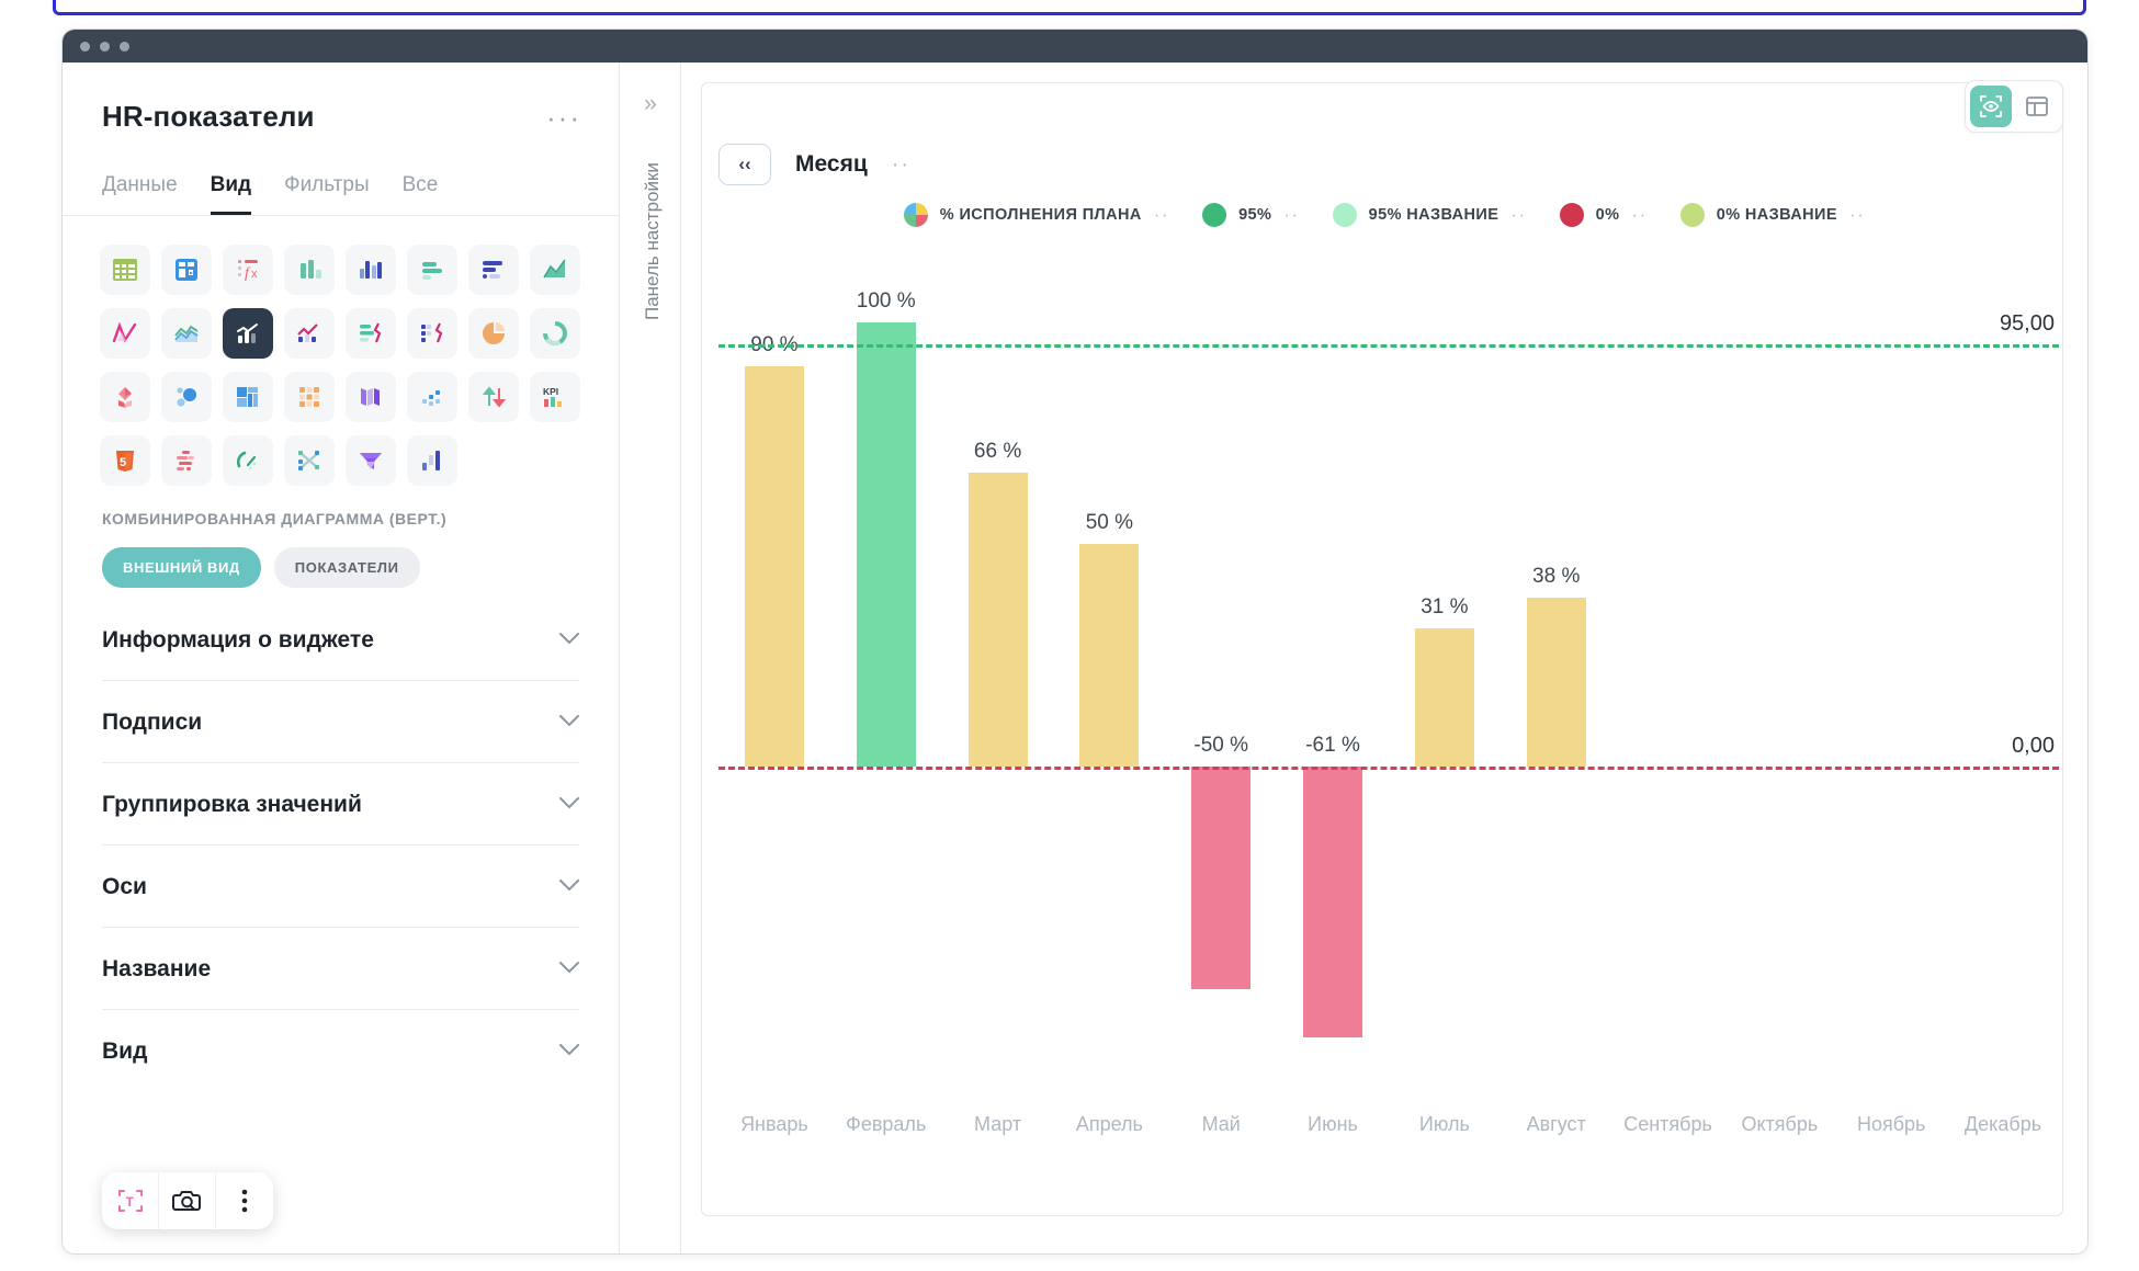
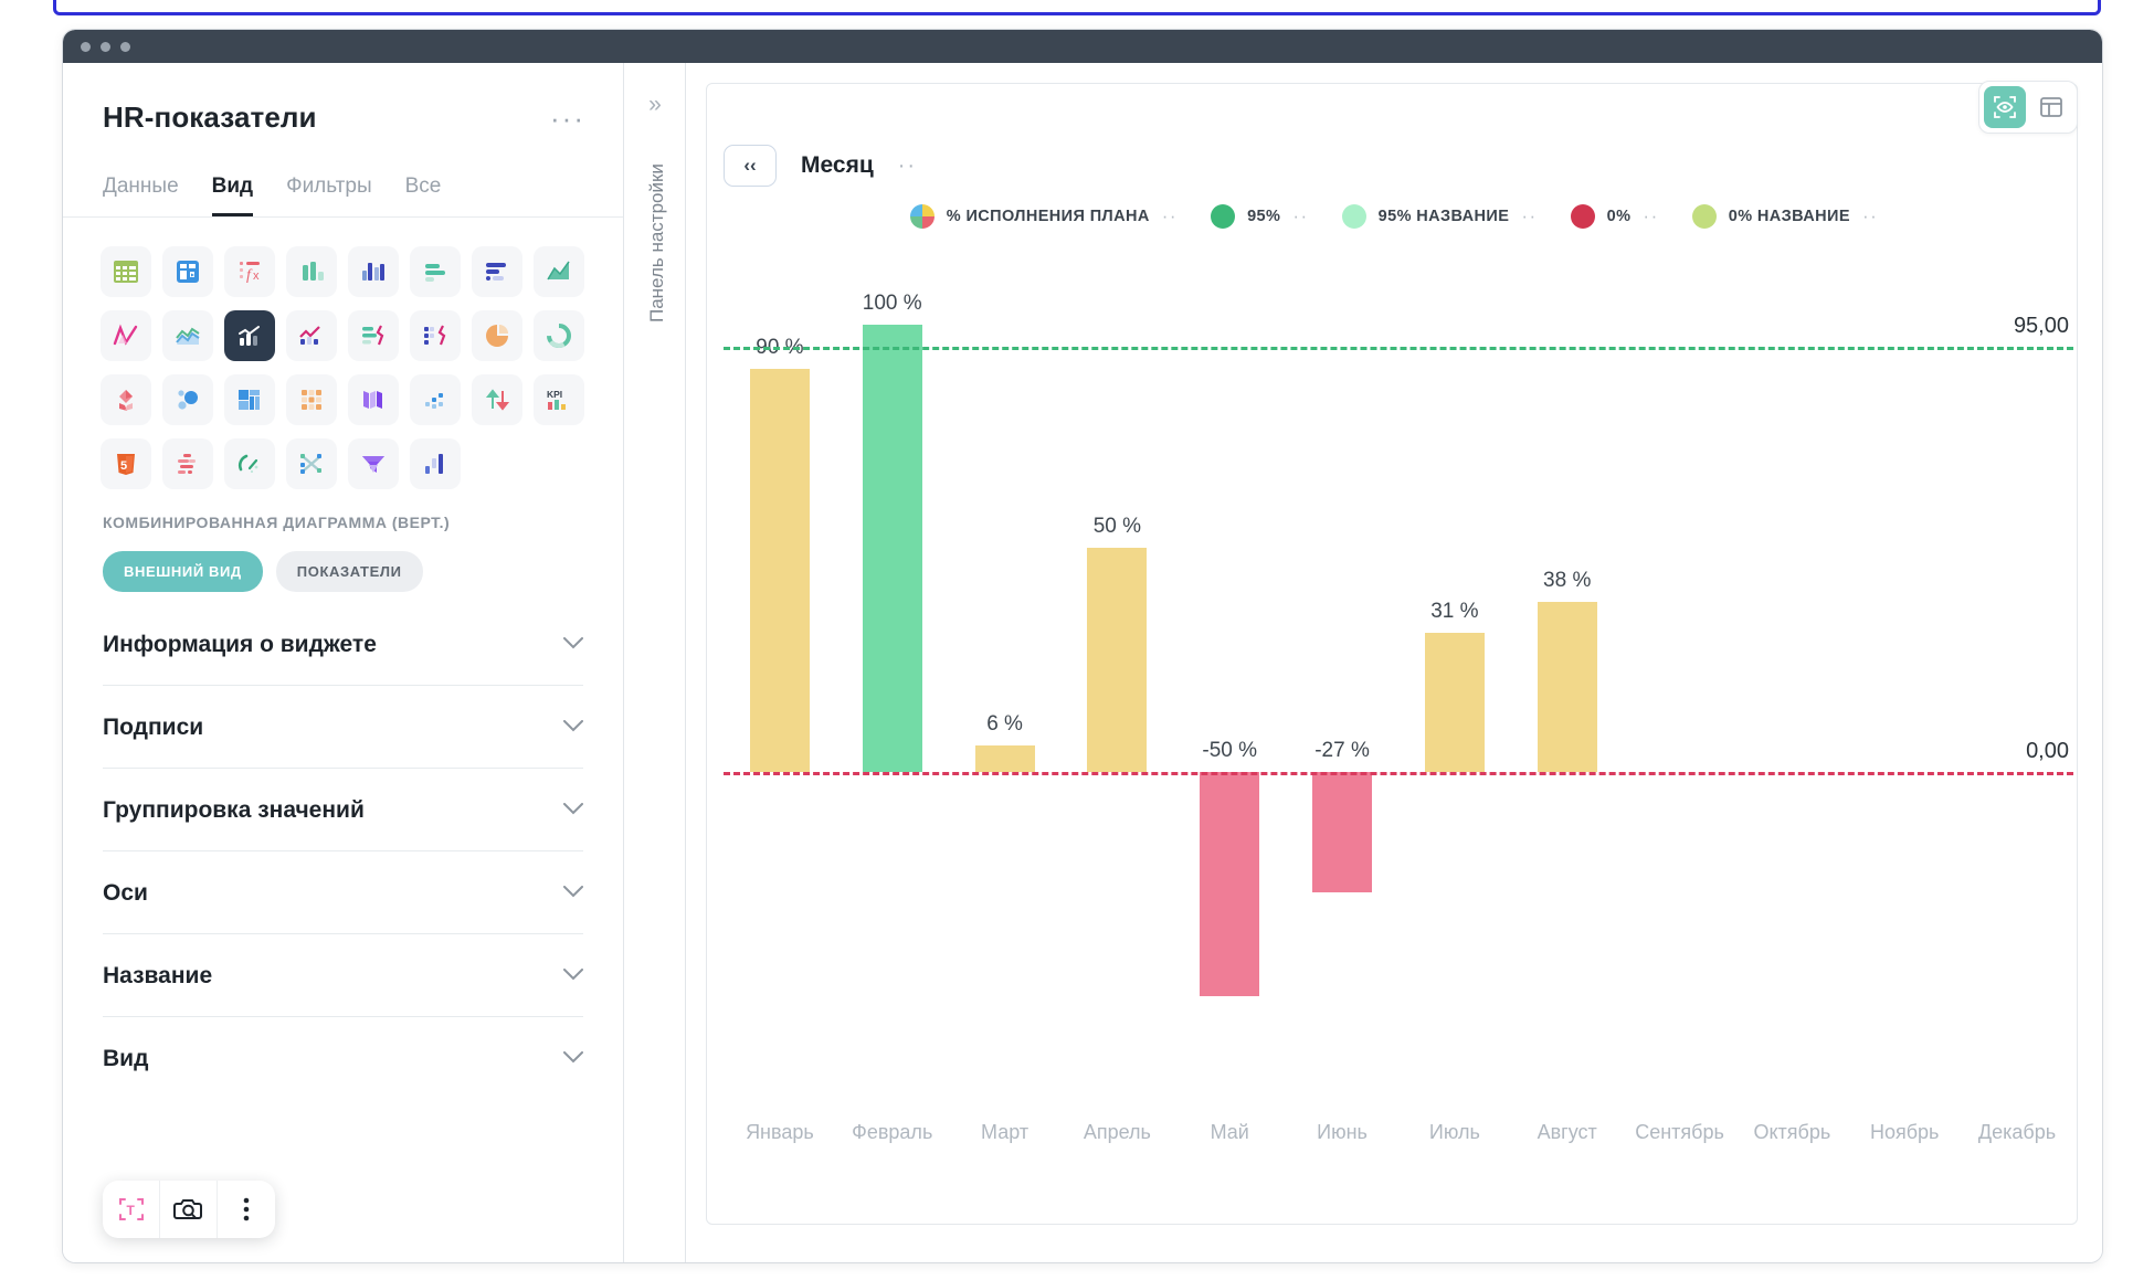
Март: 66 -> 6
Июнь: -61 -> -27
